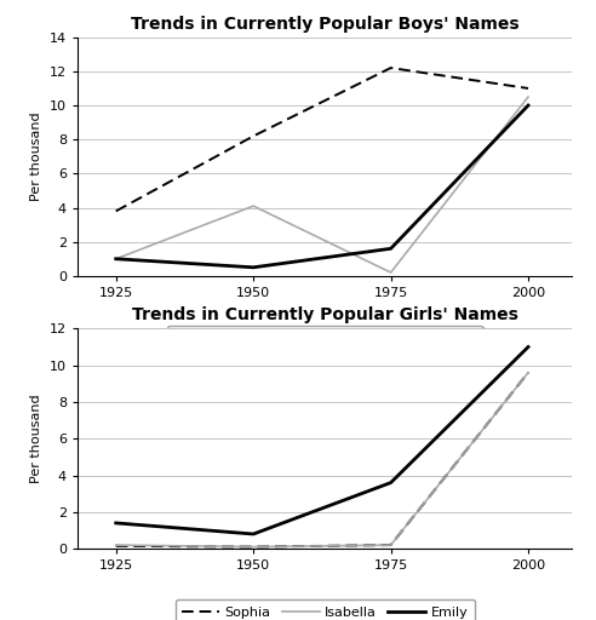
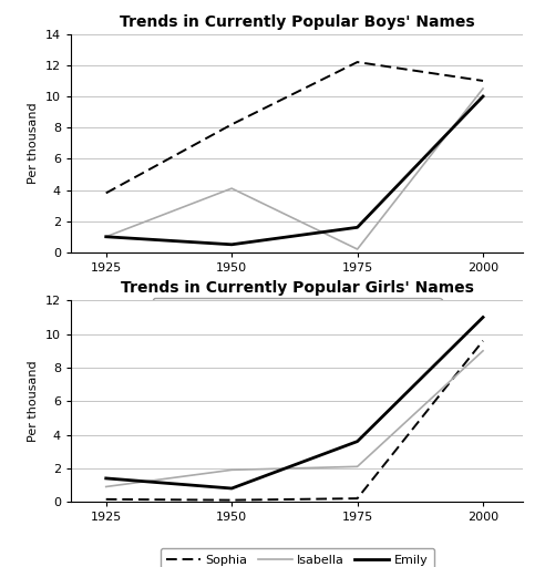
Trends in Currently Popular Girls' Names/Isabella/1925: 0.2 -> 0.9
Trends in Currently Popular Girls' Names/Isabella/1950: 0.1 -> 1.9
Trends in Currently Popular Girls' Names/Isabella/1975: 0.2 -> 2.1
Trends in Currently Popular Girls' Names/Isabella/2000: 9.6 -> 9.0
